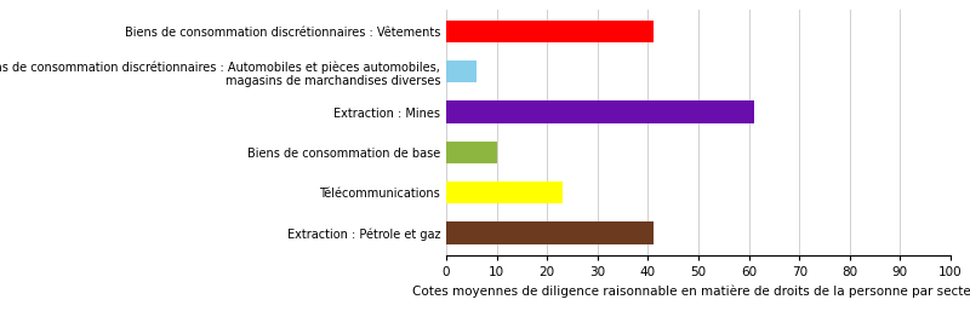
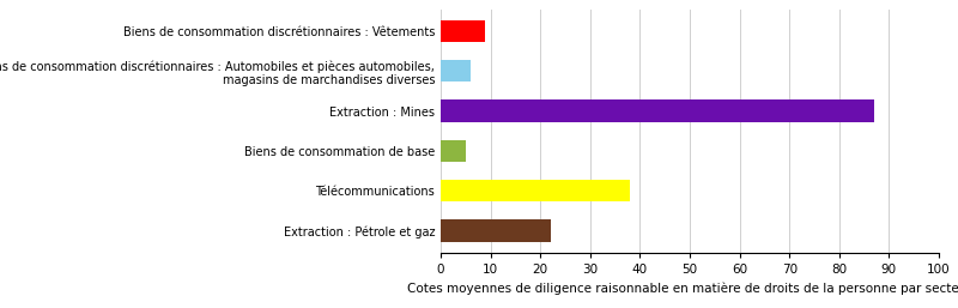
Biens de consommation discrétionnaires : Vêtements: 41 -> 9
Extraction : Mines: 61 -> 87
Biens de consommation de base: 10 -> 5
Télécommunications: 23 -> 38
Extraction : Pétrole et gaz: 41 -> 22
